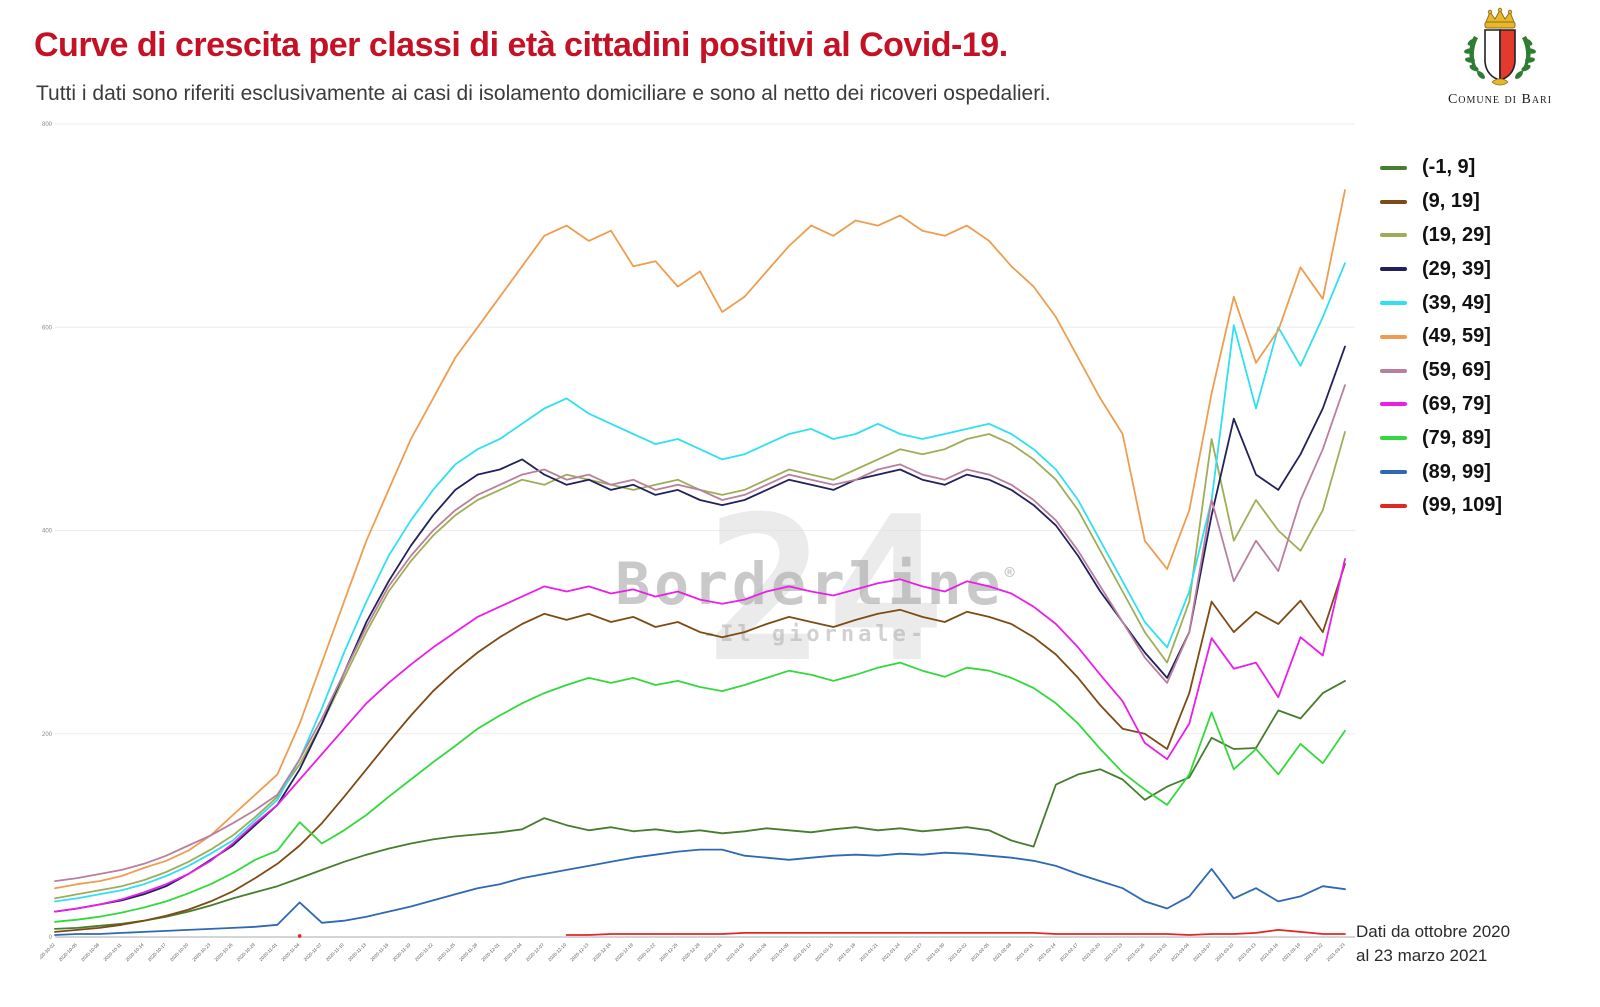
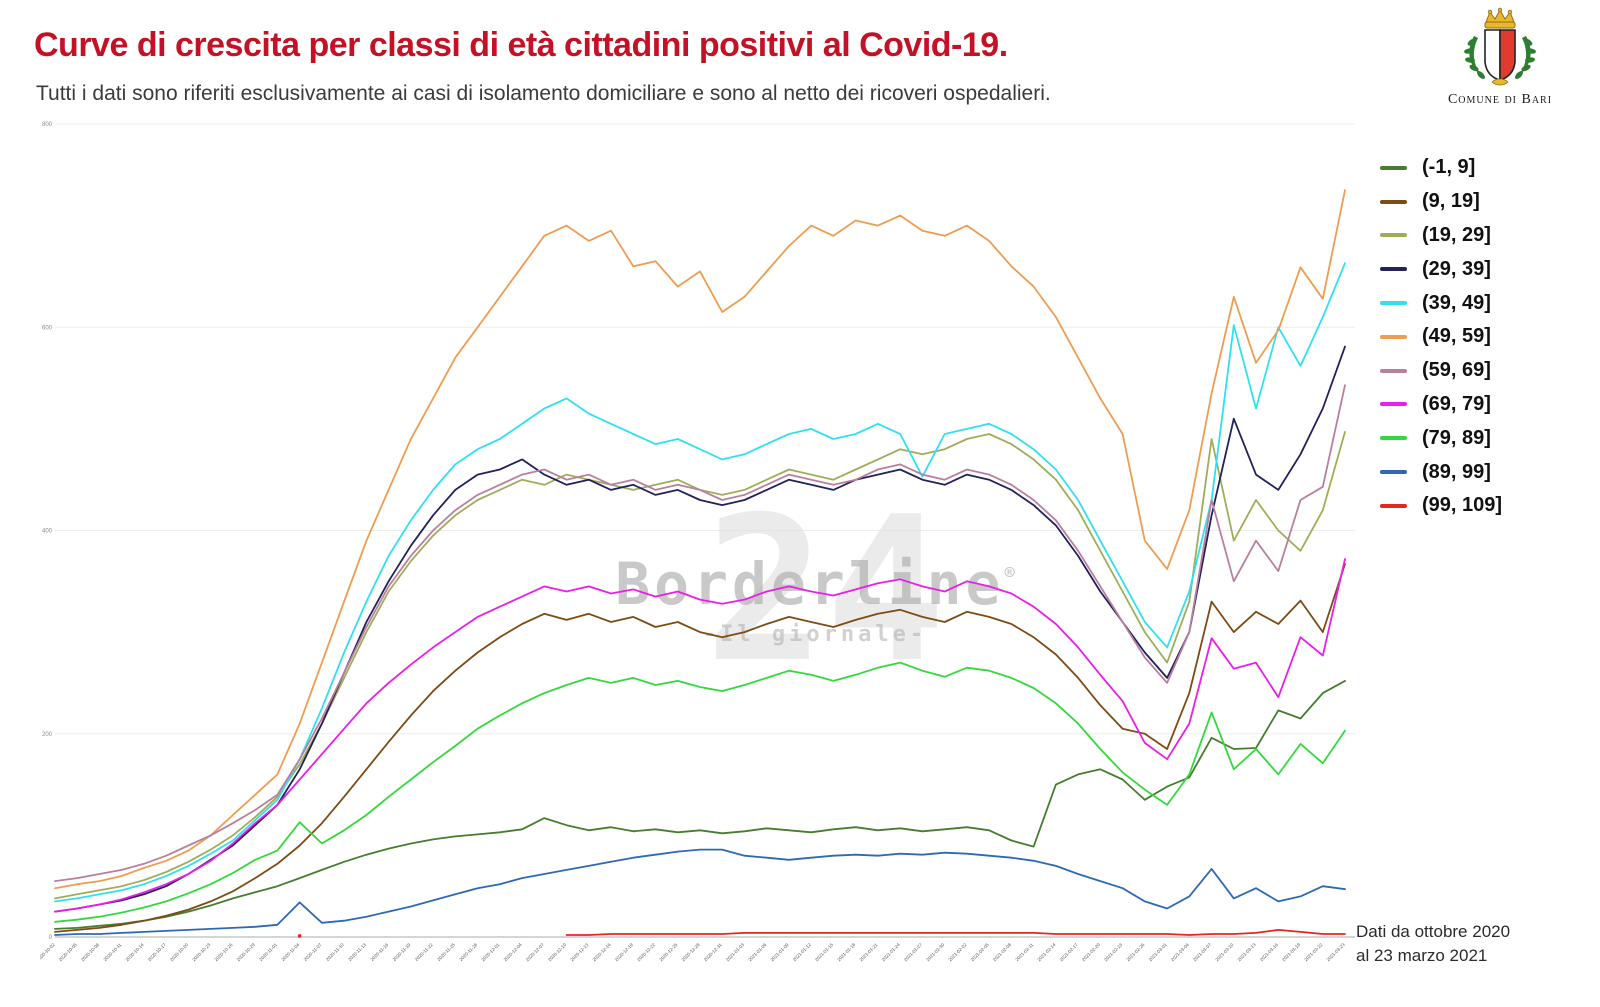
(39, 49]/2021-01-27: 490 -> 453
(59, 69]/2021-03-22: 480 -> 443
